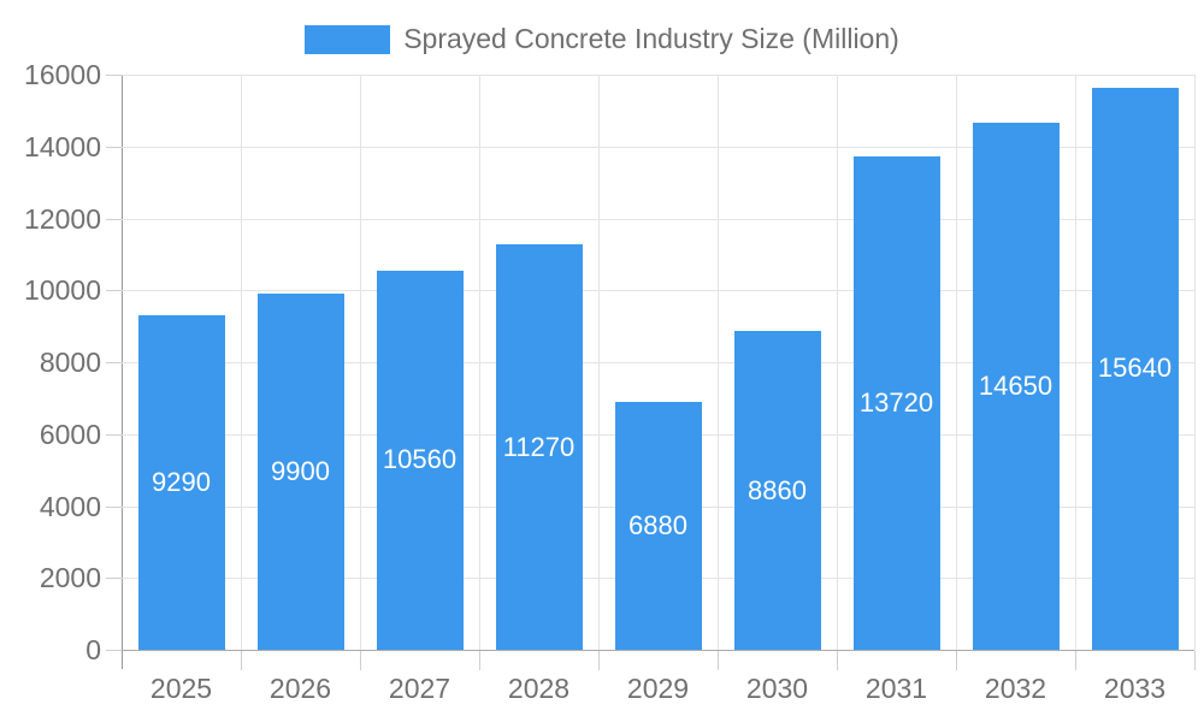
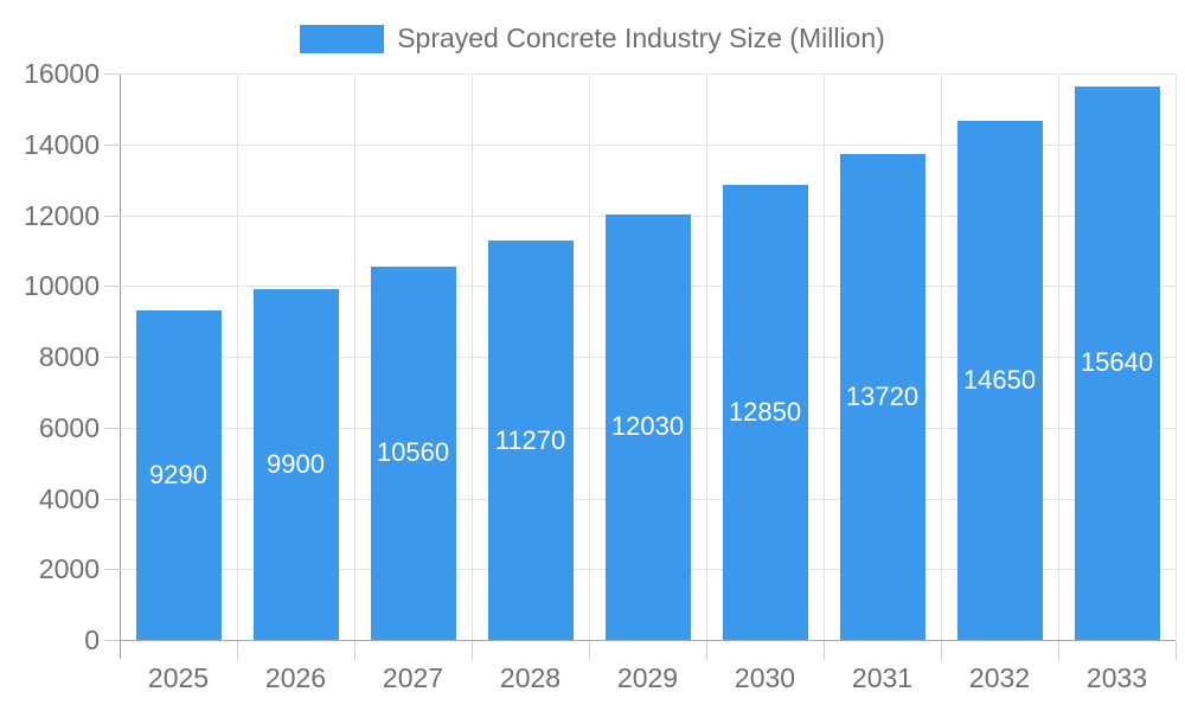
2029: 6880 -> 12030
2030: 8860 -> 12850
